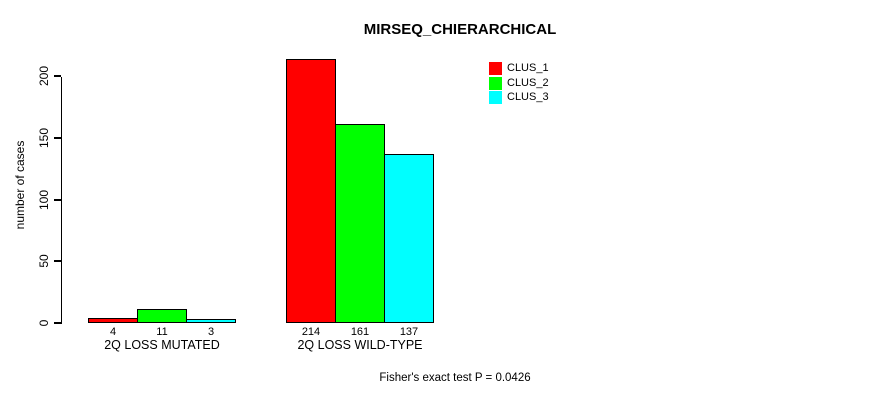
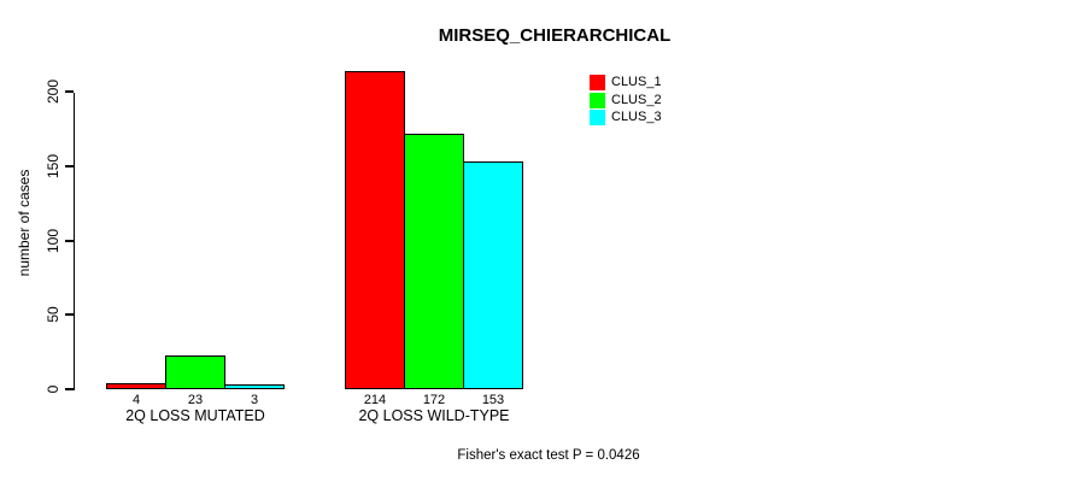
CLUS_2/2Q LOSS MUTATED: 11 -> 23
CLUS_2/2Q LOSS WILD-TYPE: 161 -> 172
CLUS_3/2Q LOSS WILD-TYPE: 137 -> 153
